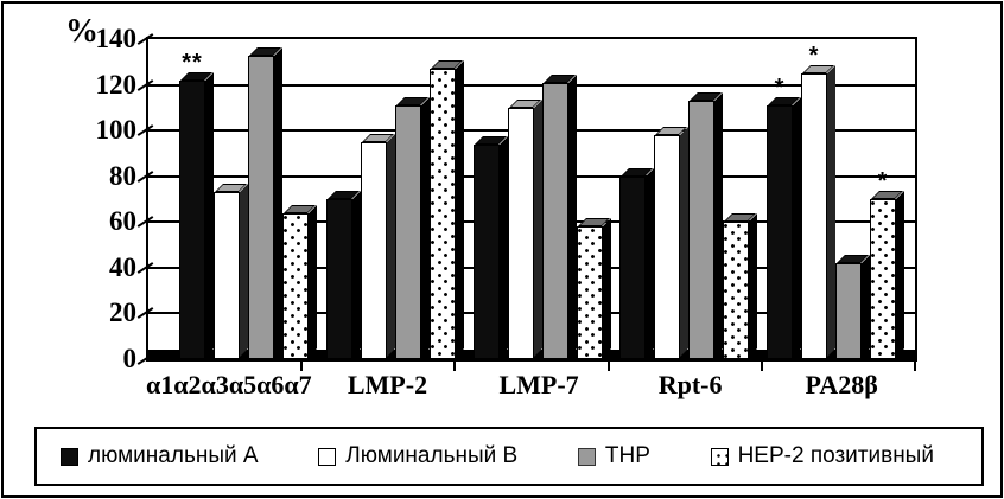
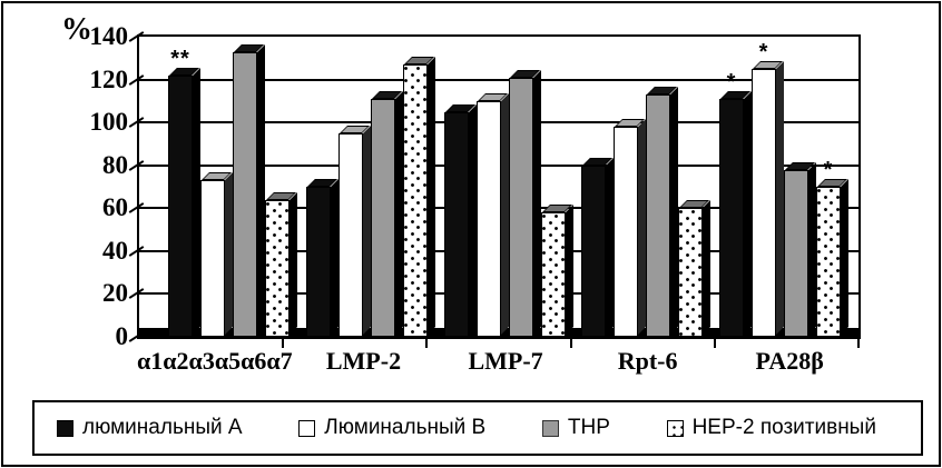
люминальный А/LMP-7: 94 -> 105
THP/PA28β: 42 -> 78
